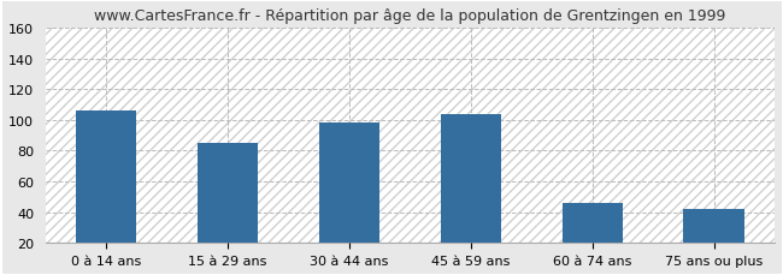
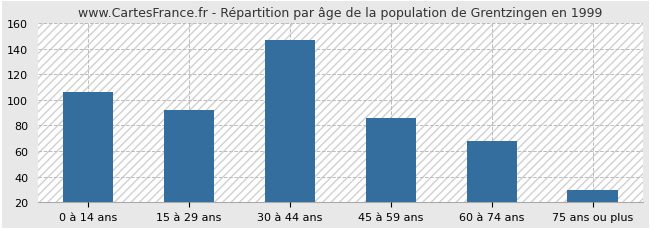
15 à 29 ans: 85 -> 92
30 à 44 ans: 98 -> 147
45 à 59 ans: 104 -> 86
60 à 74 ans: 46 -> 68
75 ans ou plus: 42 -> 30
